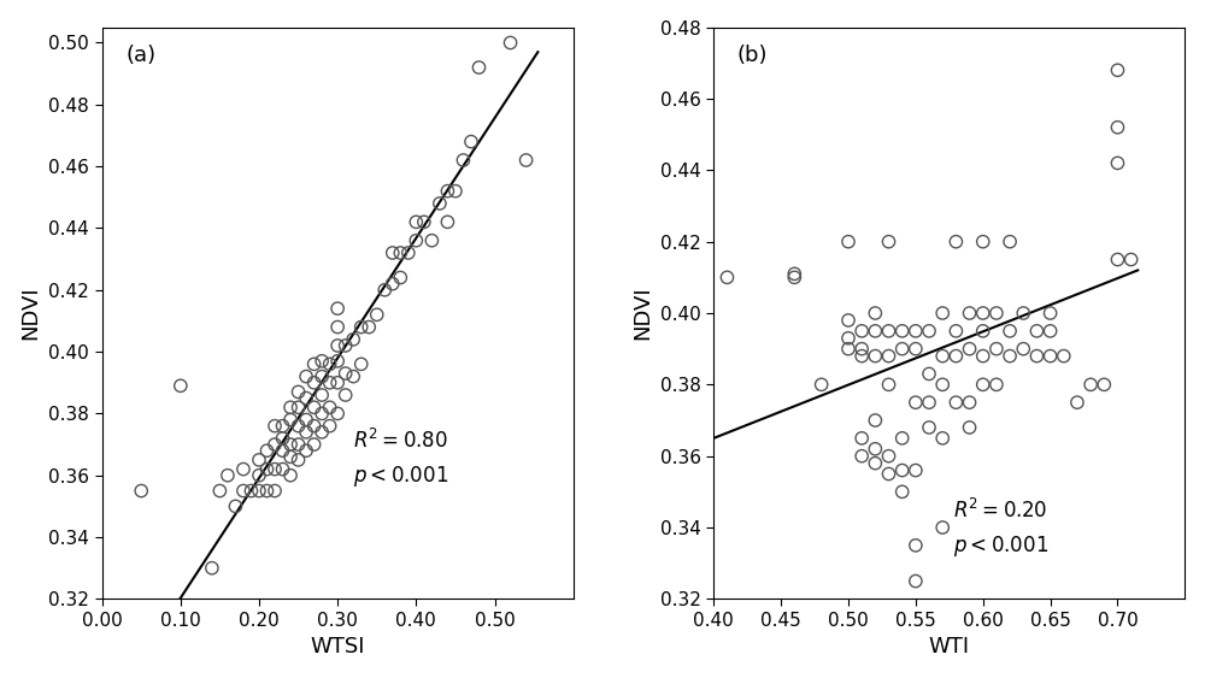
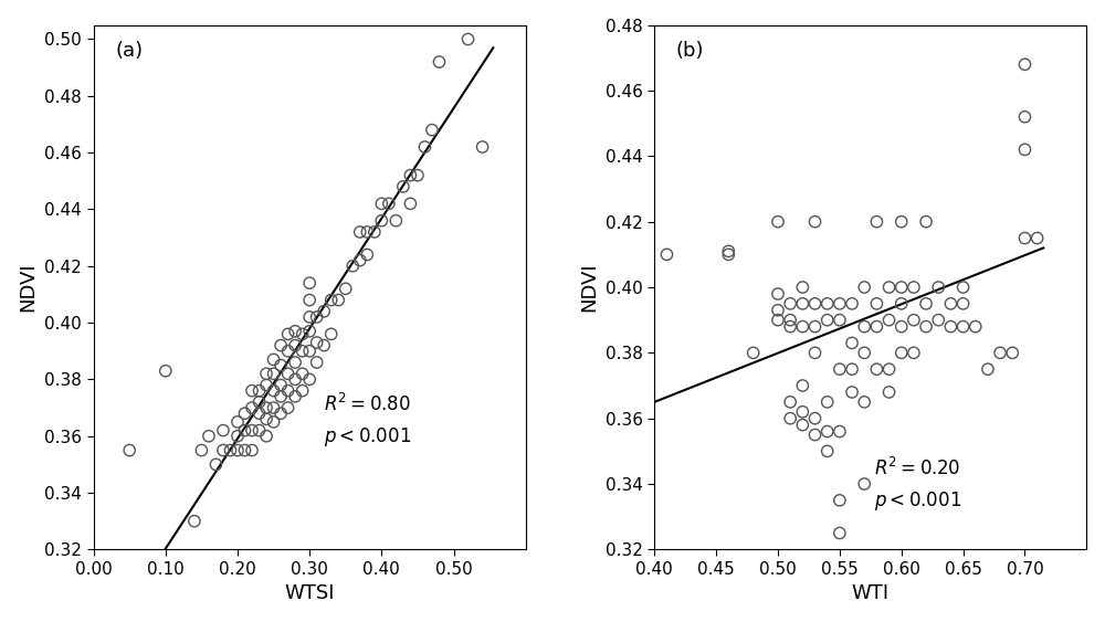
0.10: 0.389 -> 0.383
